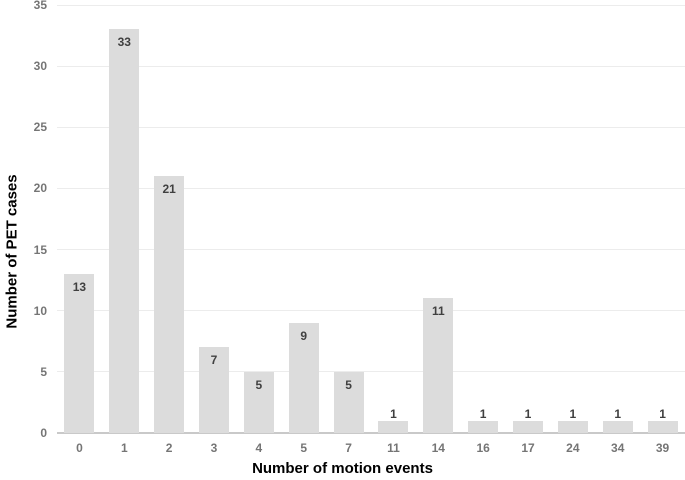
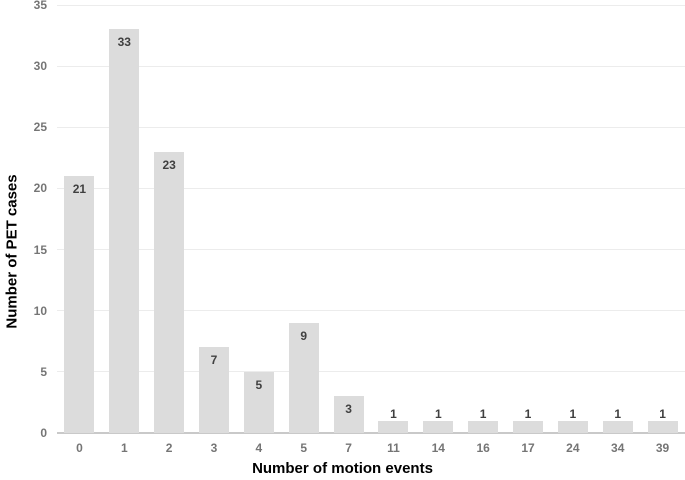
0: 13 -> 21
2: 21 -> 23
7: 5 -> 3
14: 11 -> 1
